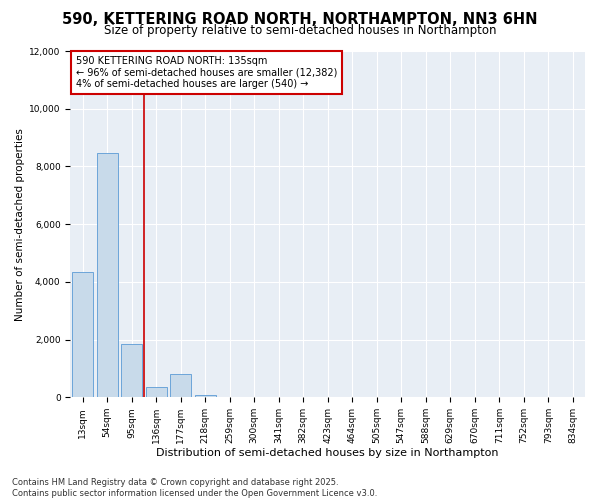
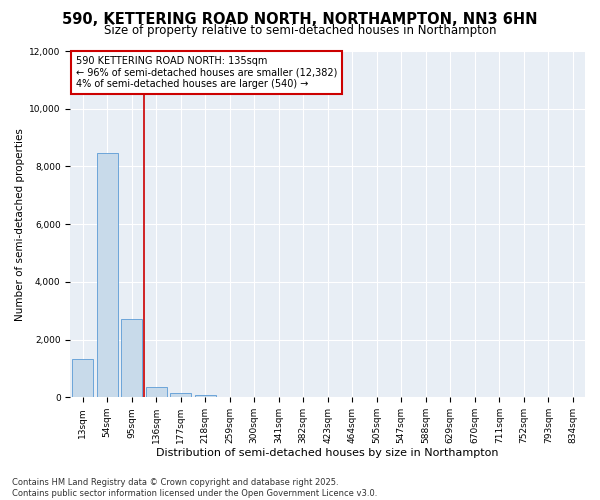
13sqm: 4,350 -> 1,320
95sqm: 1,850 -> 2,720
177sqm: 800 -> 130
